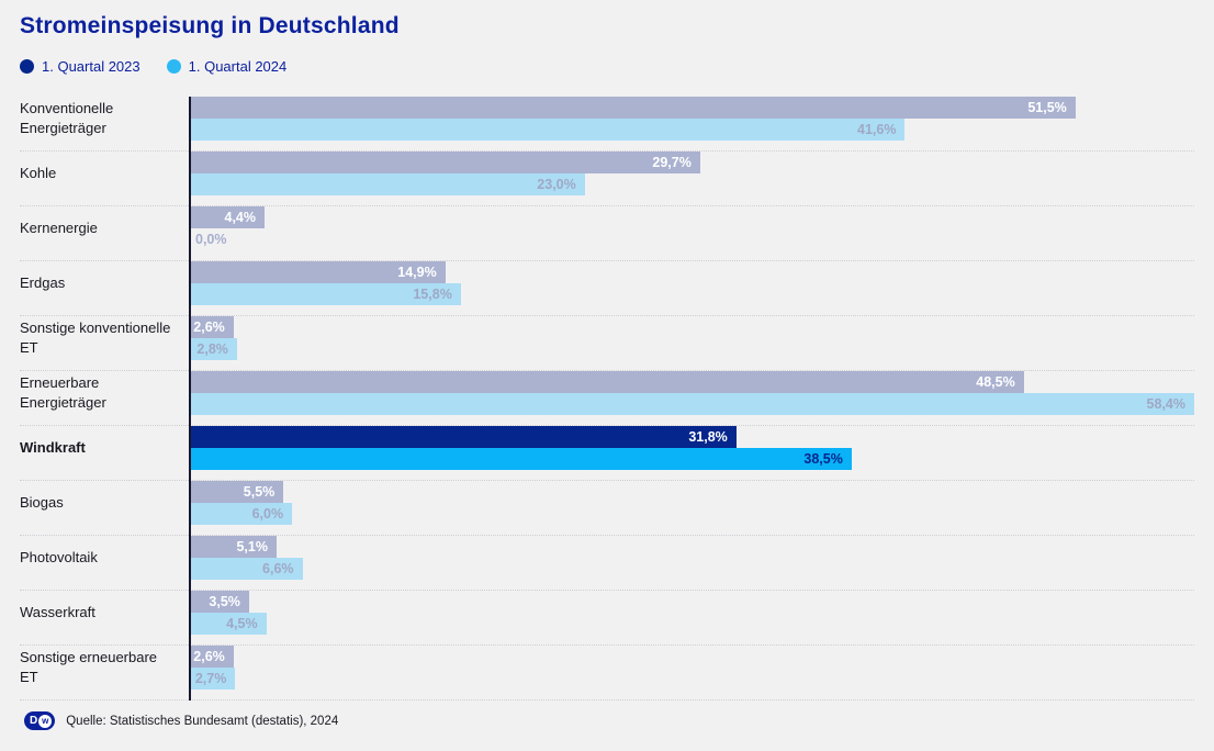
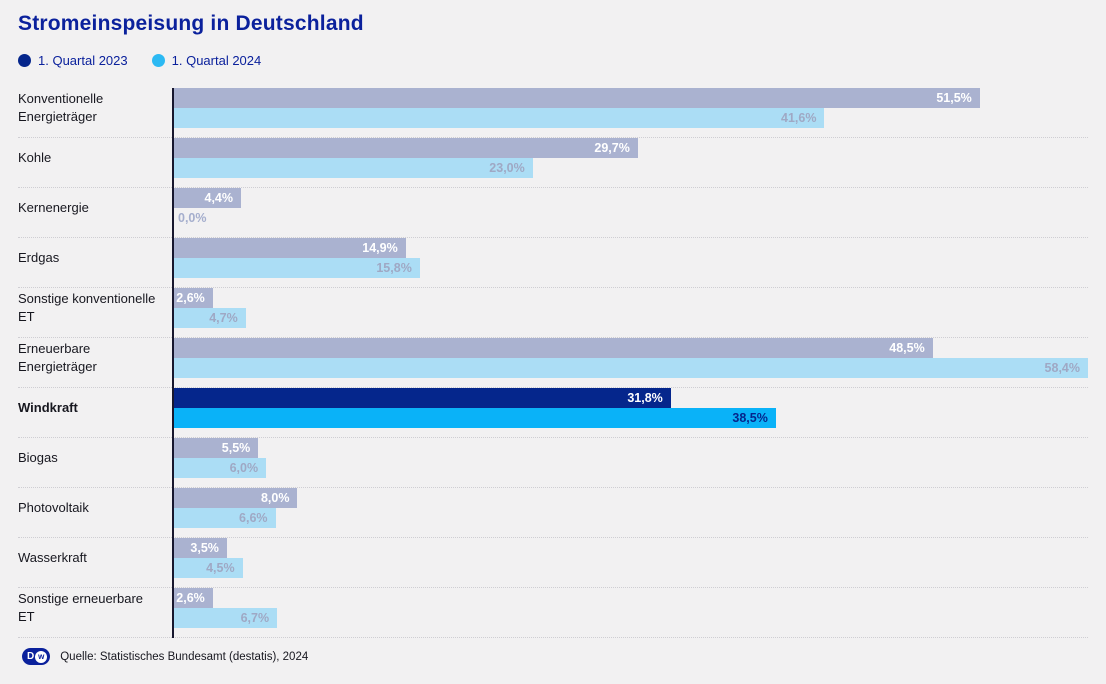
1. Quartal 2024/Sonstige konventionelle ET: 2,8% -> 4,7%
1. Quartal 2023/Photovoltaik: 5,1% -> 8,0%
1. Quartal 2024/Sonstige erneuerbare ET: 2,7% -> 6,7%
